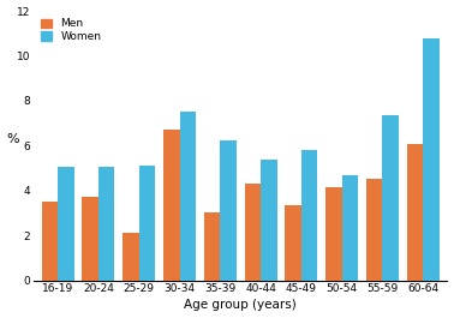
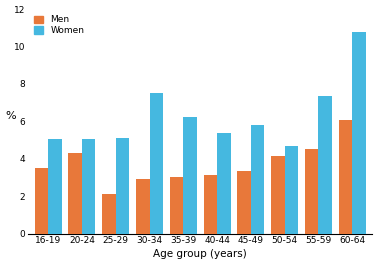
Men/20-24: 3.7 -> 4.3
Men/30-34: 6.7 -> 2.9
Men/40-44: 4.3 -> 3.1
